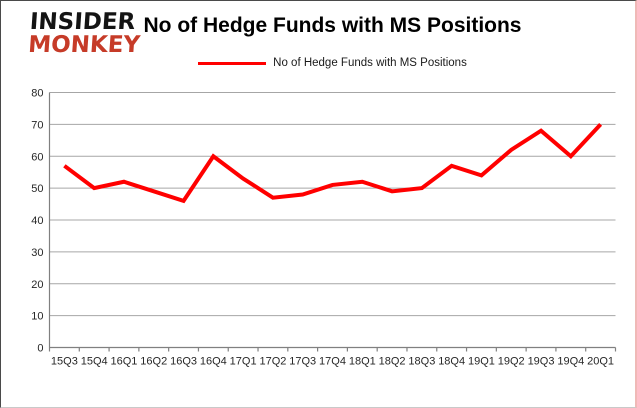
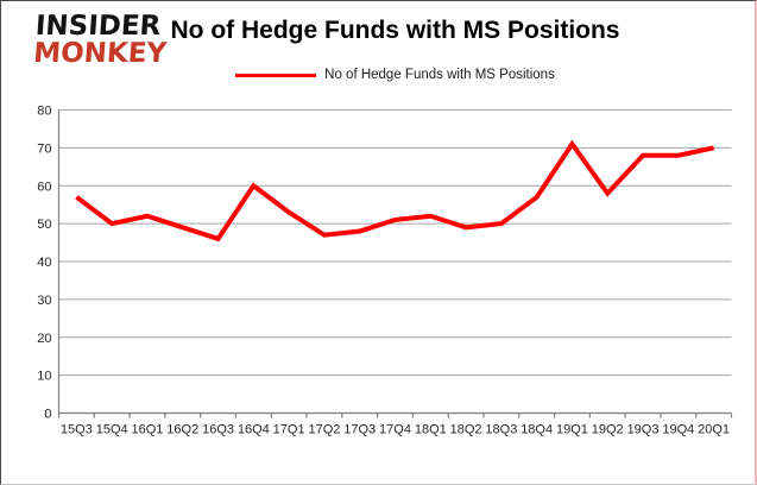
19Q1: 54 -> 71
19Q2: 62 -> 58
19Q4: 60 -> 68
